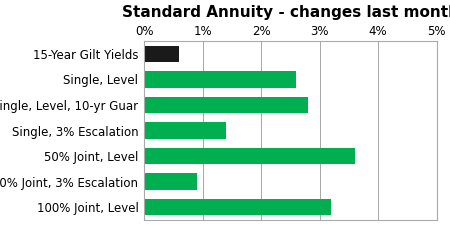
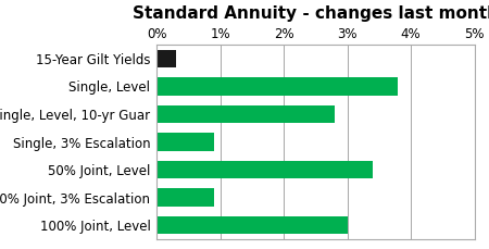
15-Year Gilt Yields: 0.6% -> 0.3%
Single, Level: 2.6% -> 3.8%
Single, 3% Escalation: 1.4% -> 0.9%
50% Joint, Level: 3.6% -> 3.4%
100% Joint, Level: 3.2% -> 3.0%
